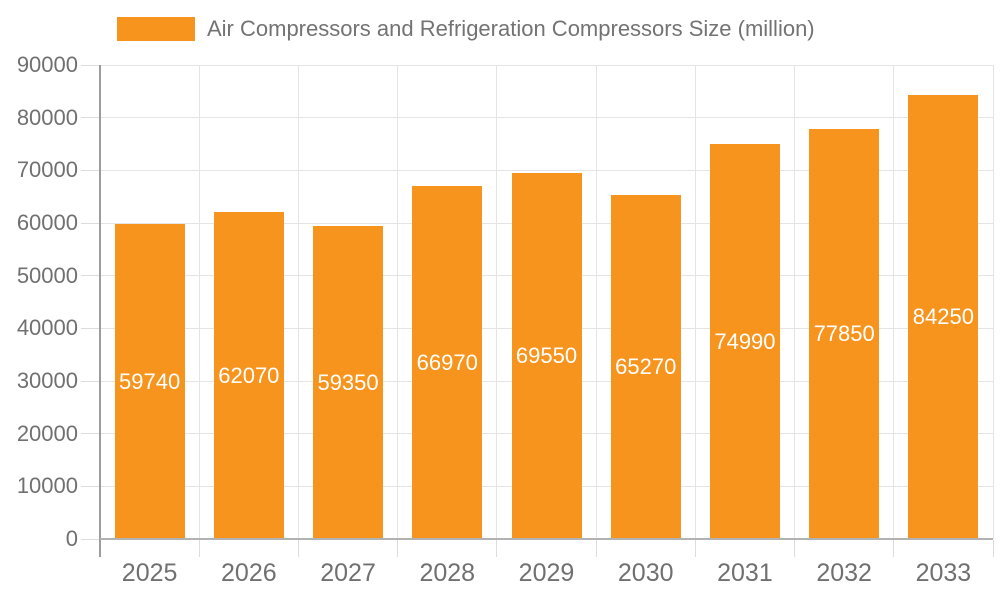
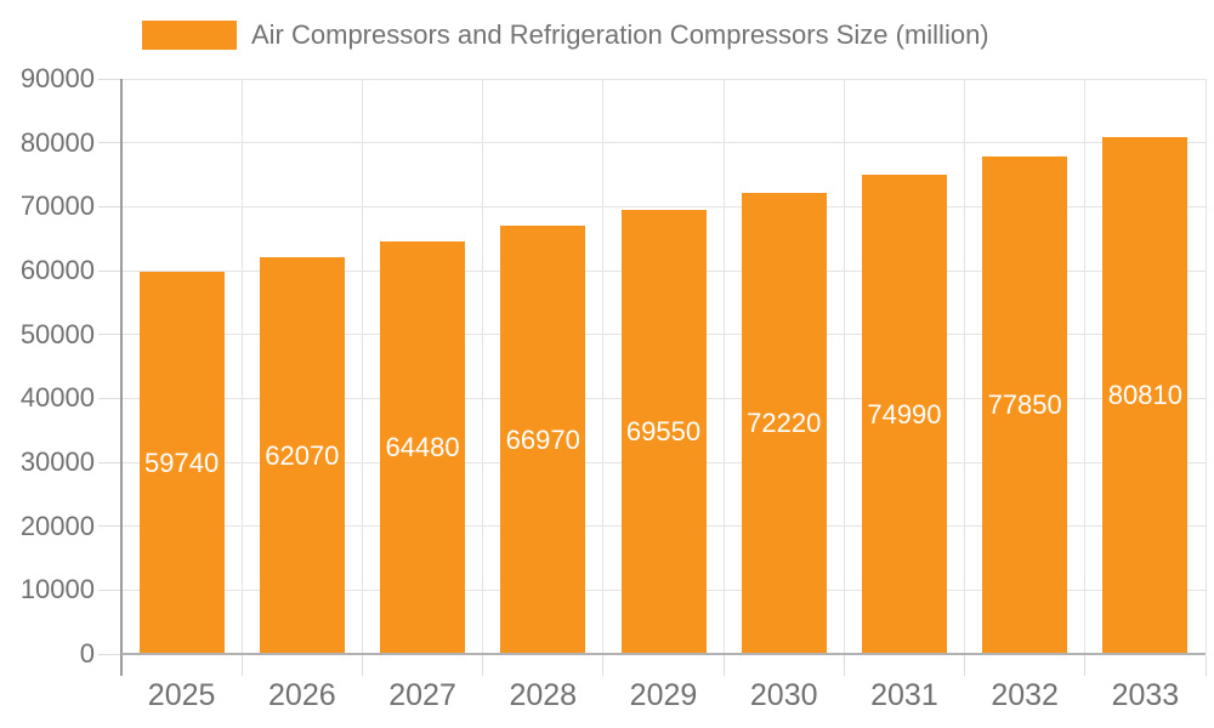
2027: 59350 -> 64480
2030: 65270 -> 72220
2033: 84250 -> 80810
